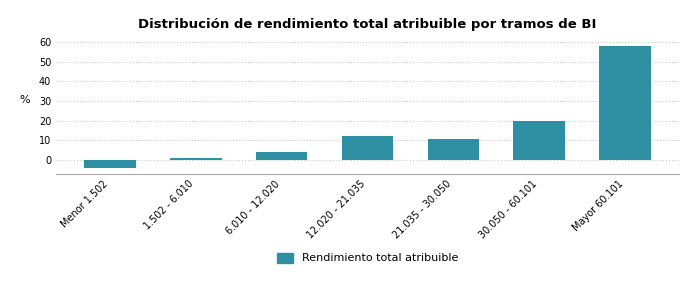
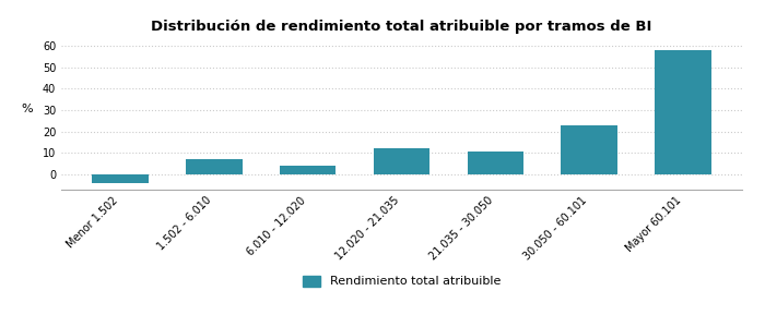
1.502 - 6.010: 1 -> 7
30.050 - 60.101: 20 -> 23
